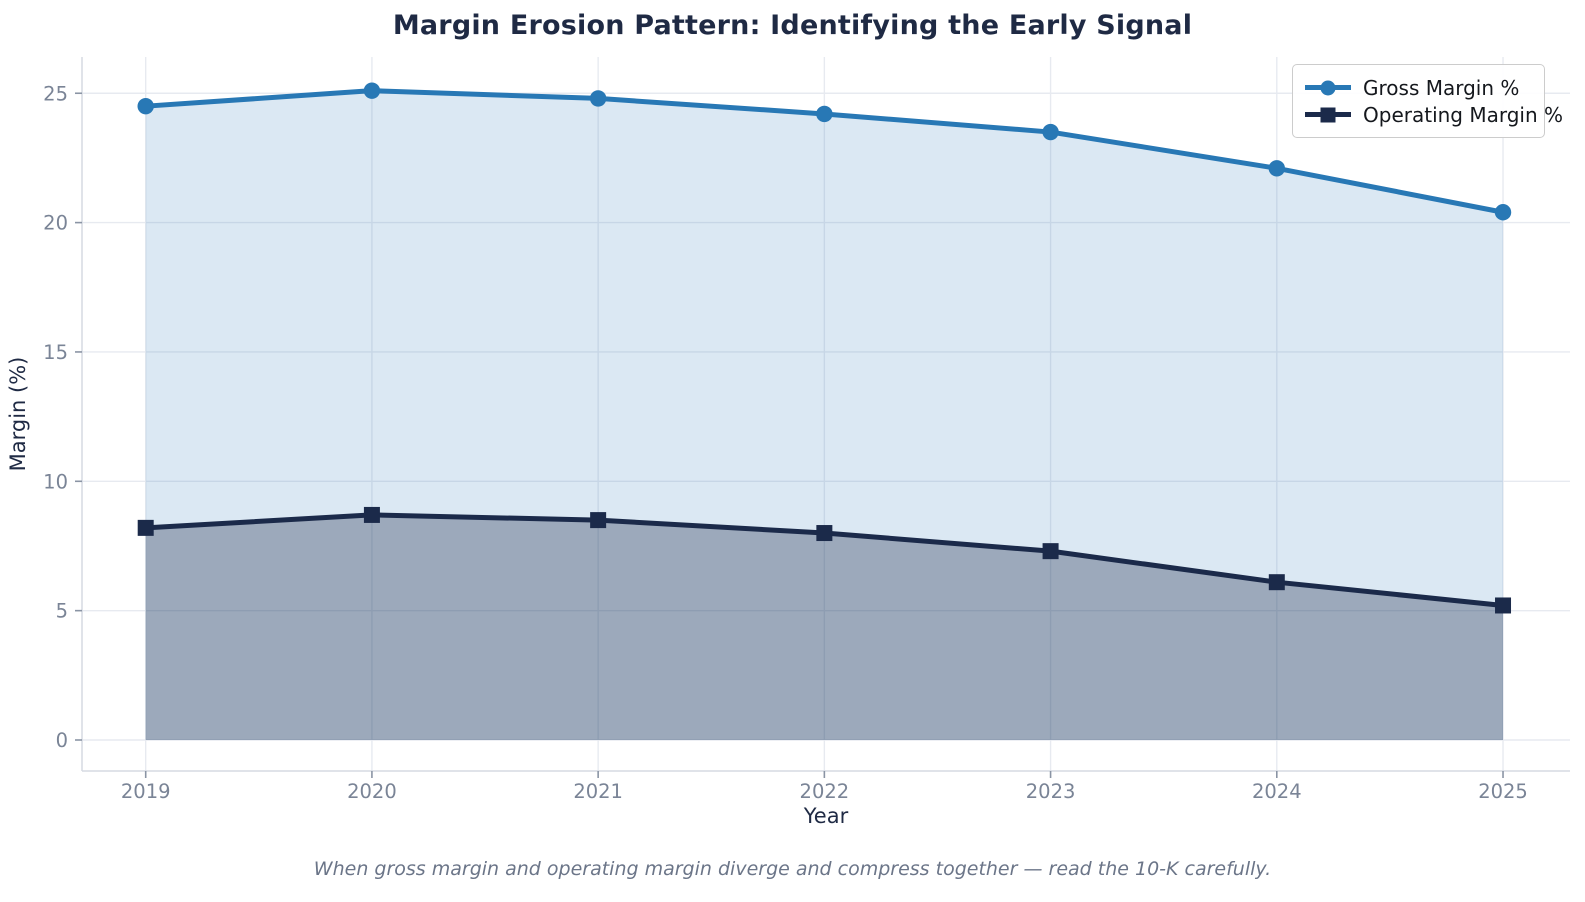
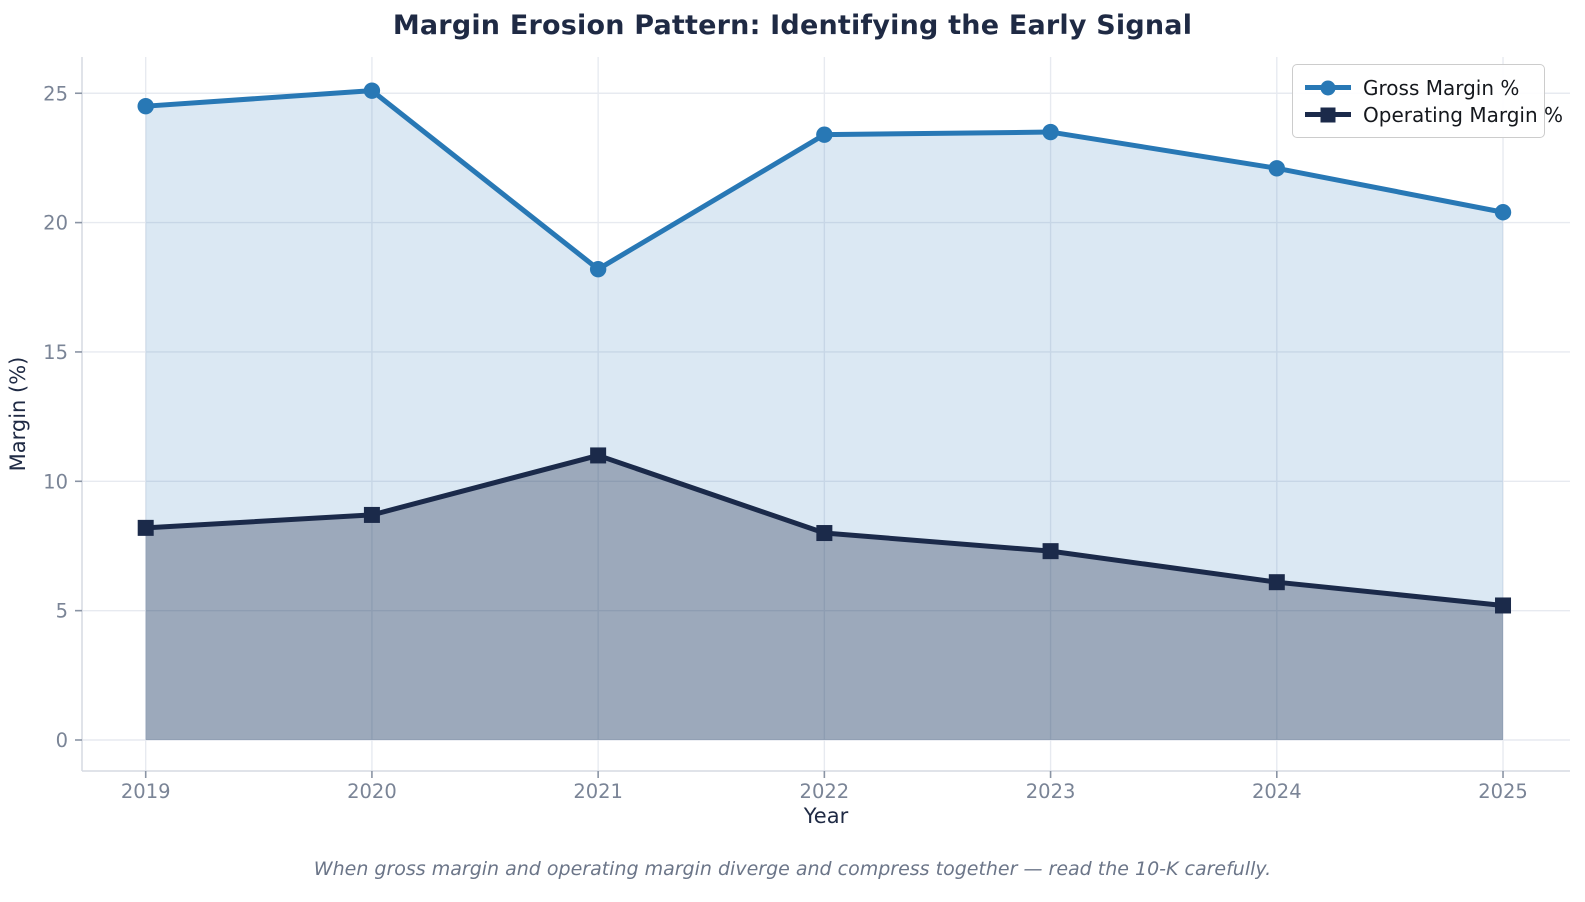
Gross Margin %/2021: 24.8 -> 18.2
Operating Margin %/2021: 8.5 -> 11.0
Gross Margin %/2022: 24.2 -> 23.4
